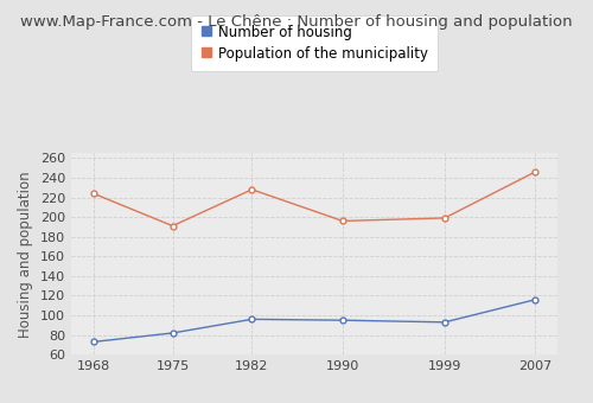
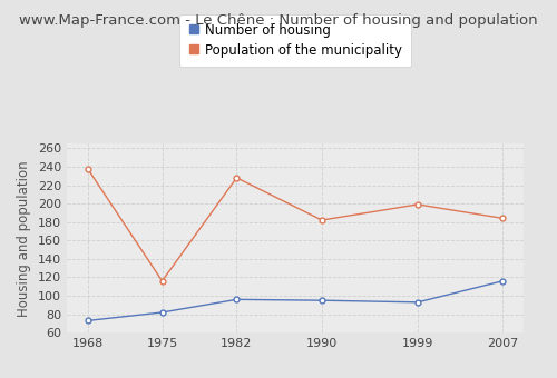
Population of the municipality/1968: 224 -> 238
Population of the municipality/1975: 191 -> 116
Population of the municipality/1990: 196 -> 182
Population of the municipality/2007: 246 -> 184
